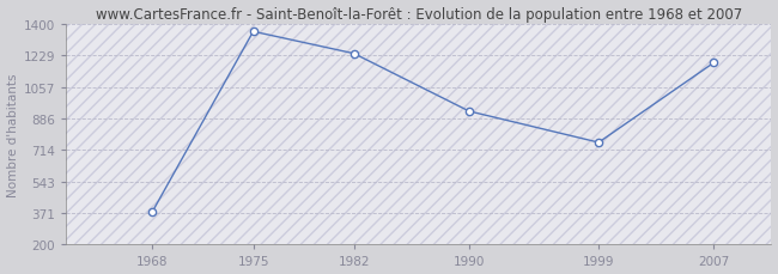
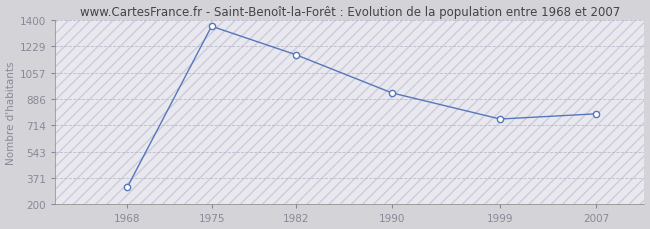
1968: 380 -> 310
1982: 1240 -> 1180
2007: 1190 -> 790
